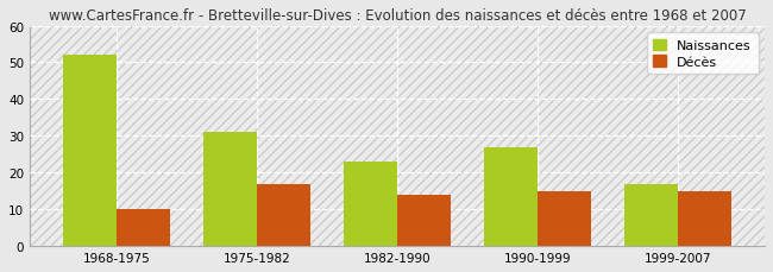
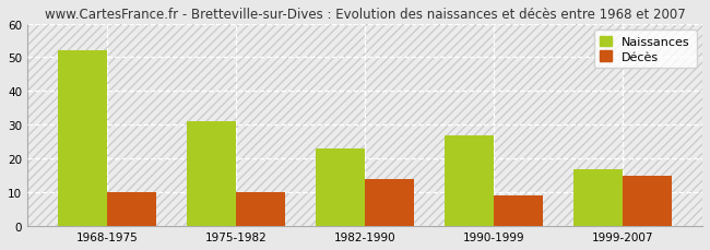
Décès/1975-1982: 17 -> 10
Décès/1990-1999: 15 -> 9
